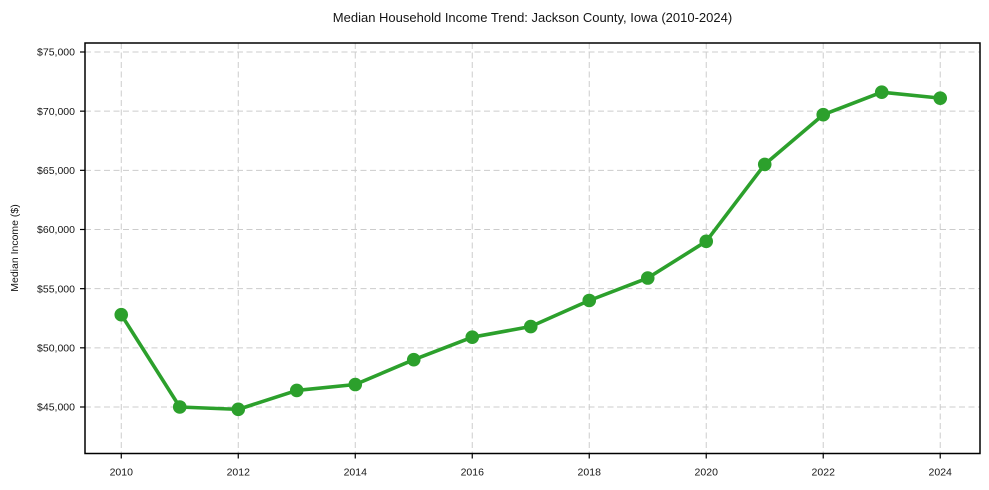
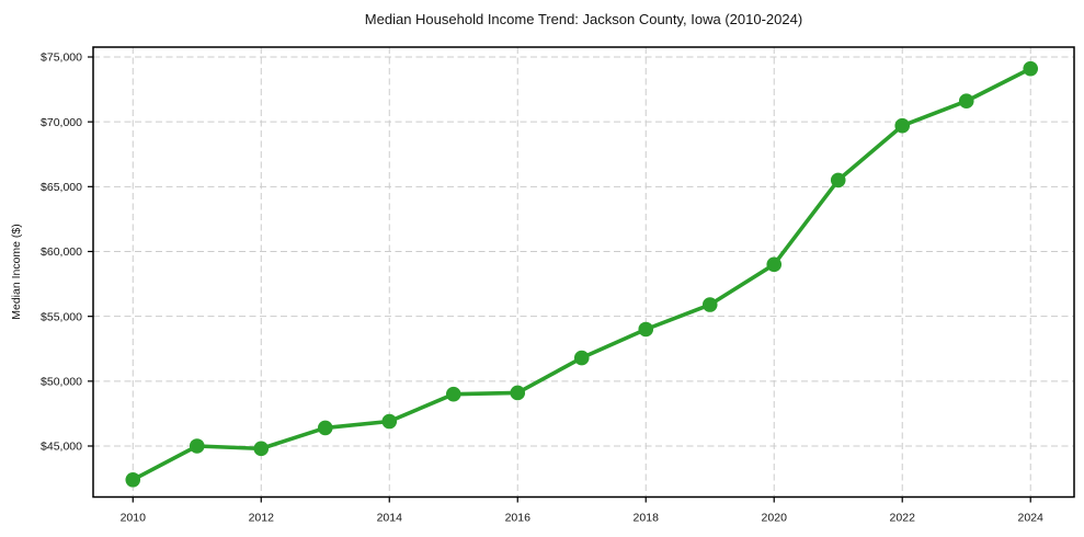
2010: $52800 -> $42400
2016: $50900 -> $49100
2024: $71100 -> $74100
